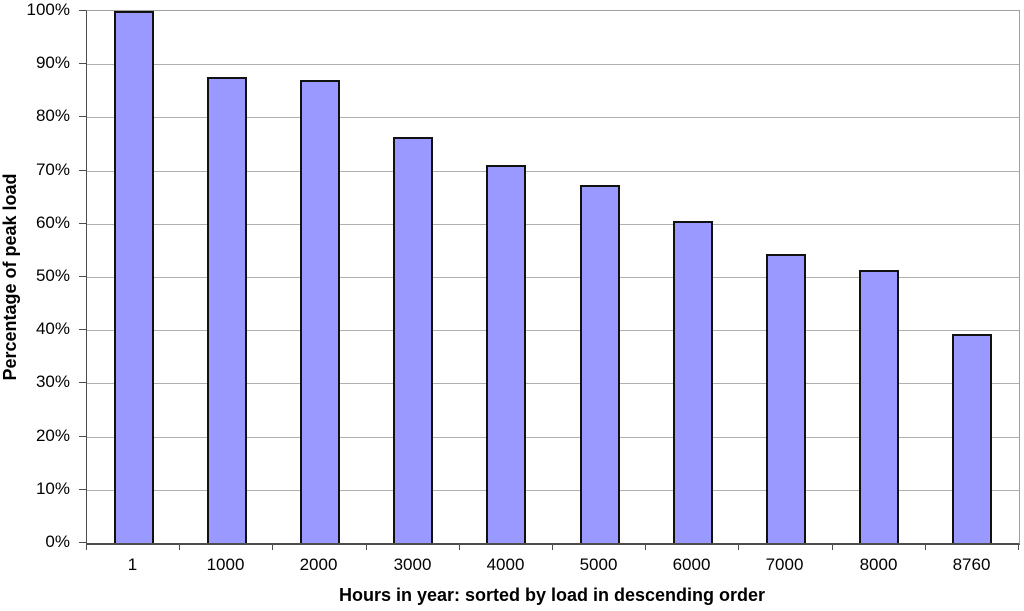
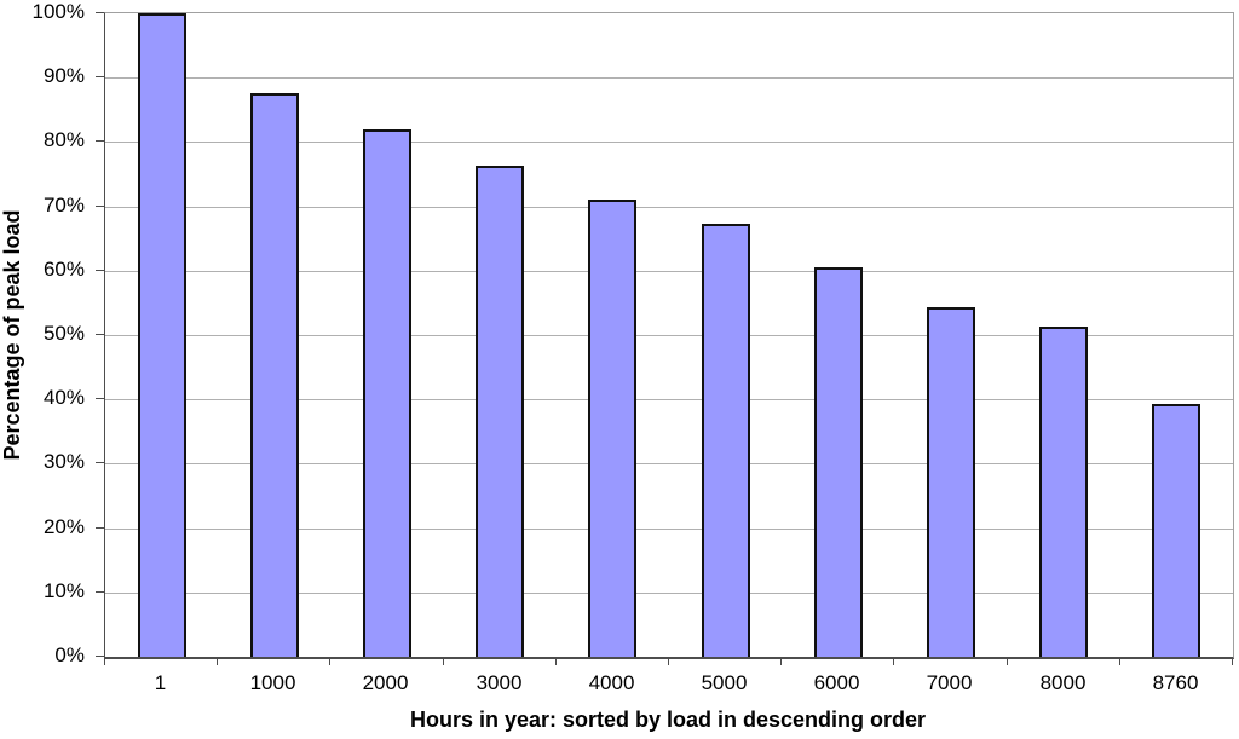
2000: 87% -> 82%
